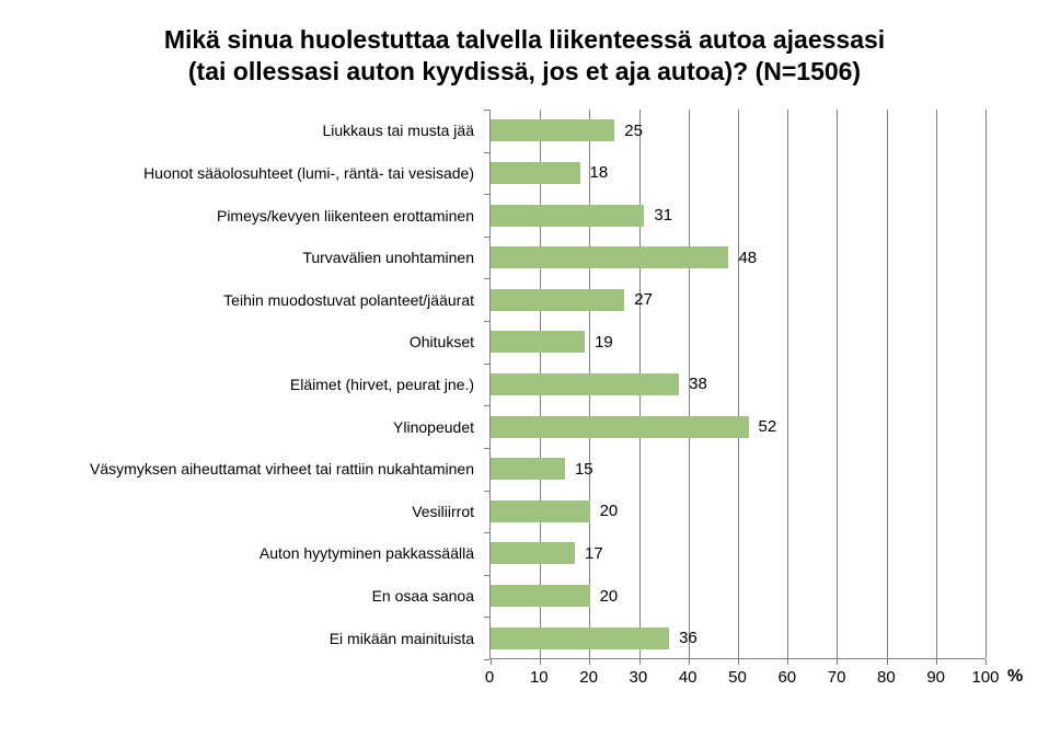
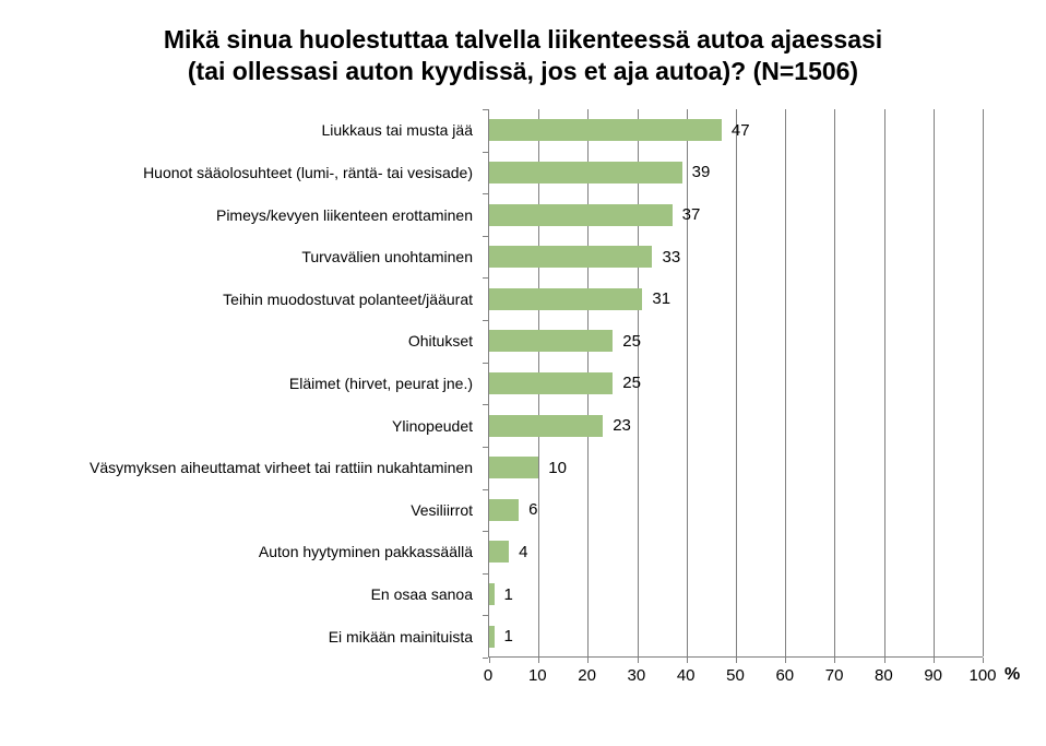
Liukkaus tai musta jää: 25 -> 47
Huonot sääolosuhteet (lumi-, räntä- tai vesisade): 18 -> 39
Pimeys/kevyen liikenteen erottaminen: 31 -> 37
Turvavälien unohtaminen: 48 -> 33
Teihin muodostuvat polanteet/jääurat: 27 -> 31
Ohitukset: 19 -> 25
Eläimet (hirvet, peurat jne.): 38 -> 25
Ylinopeudet: 52 -> 23
Väsymyksen aiheuttamat virheet tai rattiin nukahtaminen: 15 -> 10
Vesiliirrot: 20 -> 6
Auton hyytyminen pakkassäällä: 17 -> 4
En osaa sanoa: 20 -> 1
Ei mikään mainituista: 36 -> 1
